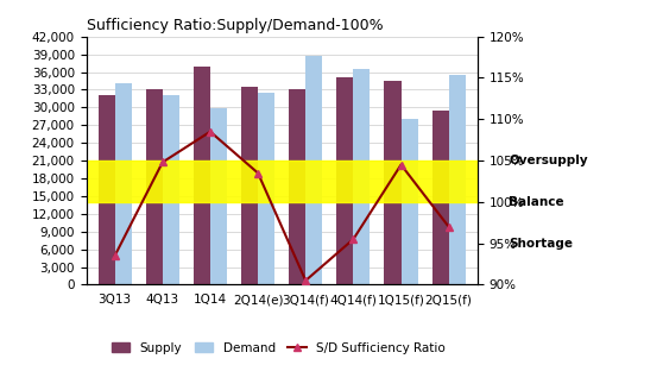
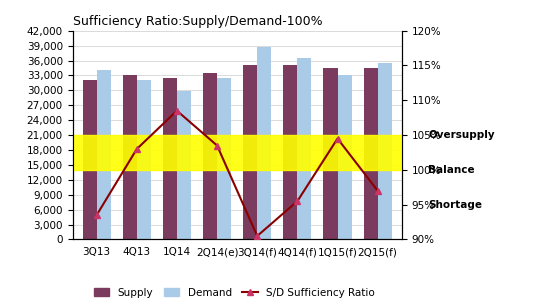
S/D Sufficiency Ratio/4Q13: 104.8% -> 103.0%
Supply/1Q14: 37,000 -> 32,500
Supply/3Q14(f): 33,000 -> 35,000
Demand/1Q15(f): 28,000 -> 33,000
Supply/2Q15(f): 29,500 -> 34,500
